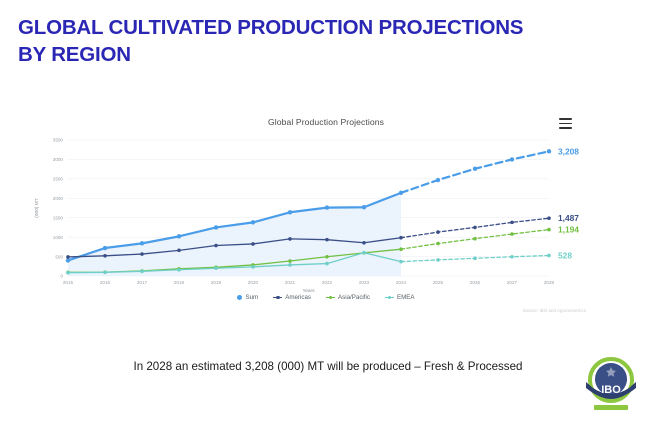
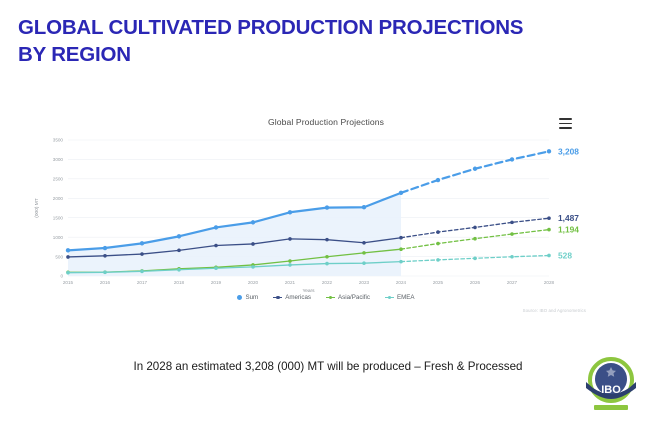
Sum/2015: 400 -> 700
EMEA/2023: 600 -> 300
